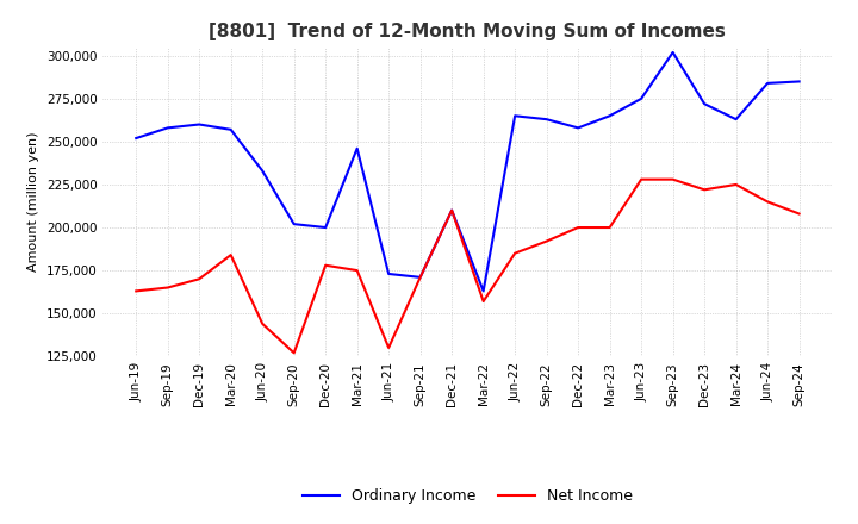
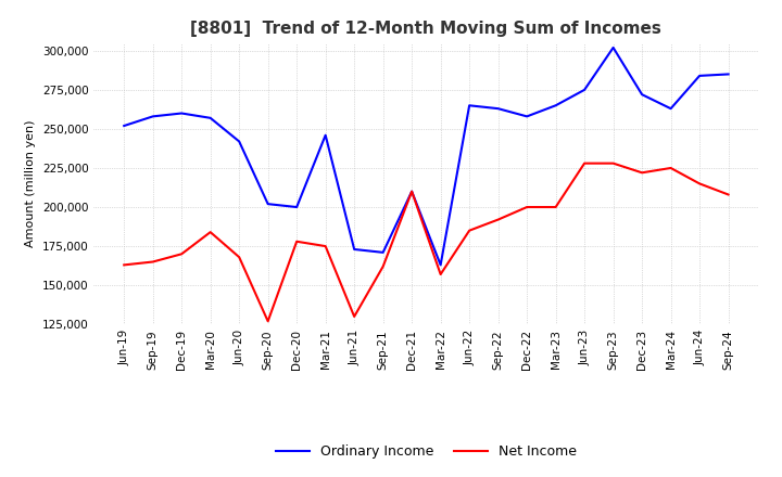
Ordinary Income/Jun-20: 233,000 -> 242,000
Net Income/Jun-20: 144,000 -> 168,000
Net Income/Sep-21: 171,000 -> 162,000
